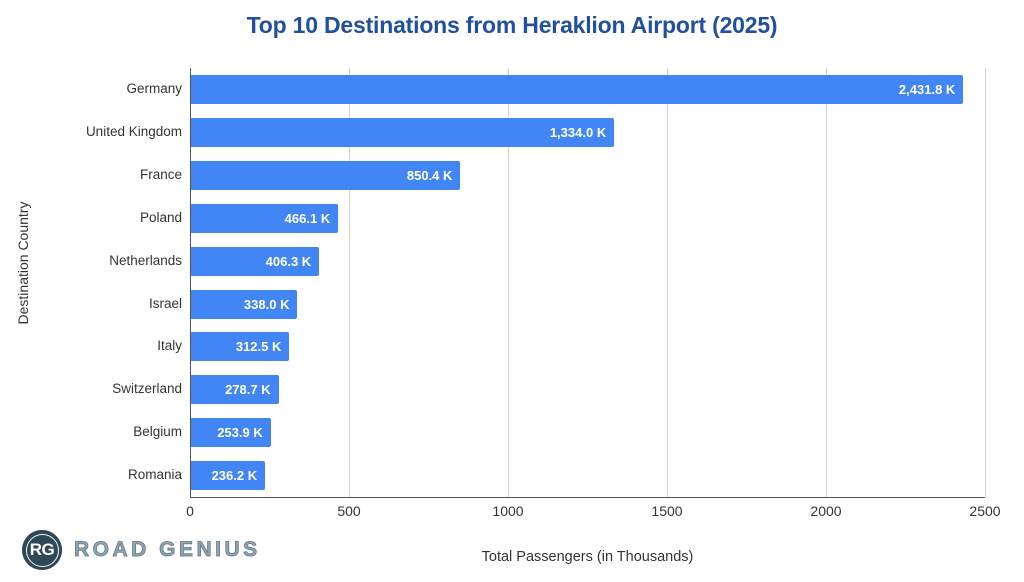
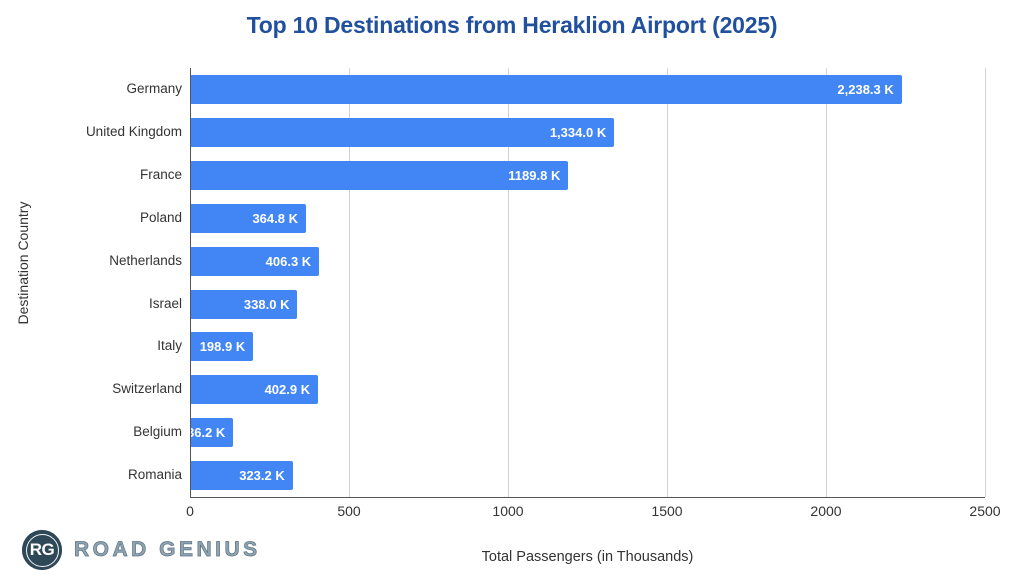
Germany: 2,431.8 -> 2,238.3
France: 850.4 -> 1189.8
Poland: 466.1 -> 364.8
Italy: 312.5 -> 198.9
Switzerland: 278.7 -> 402.9
Belgium: 253.9 -> 136.2
Romania: 236.2 -> 323.2
